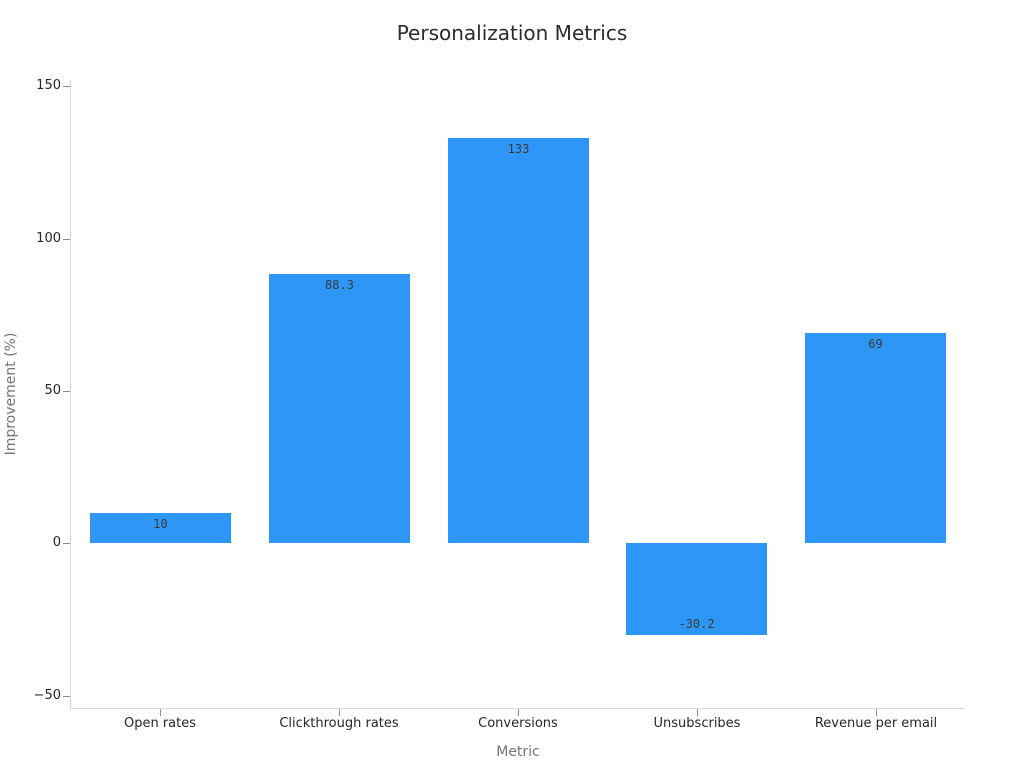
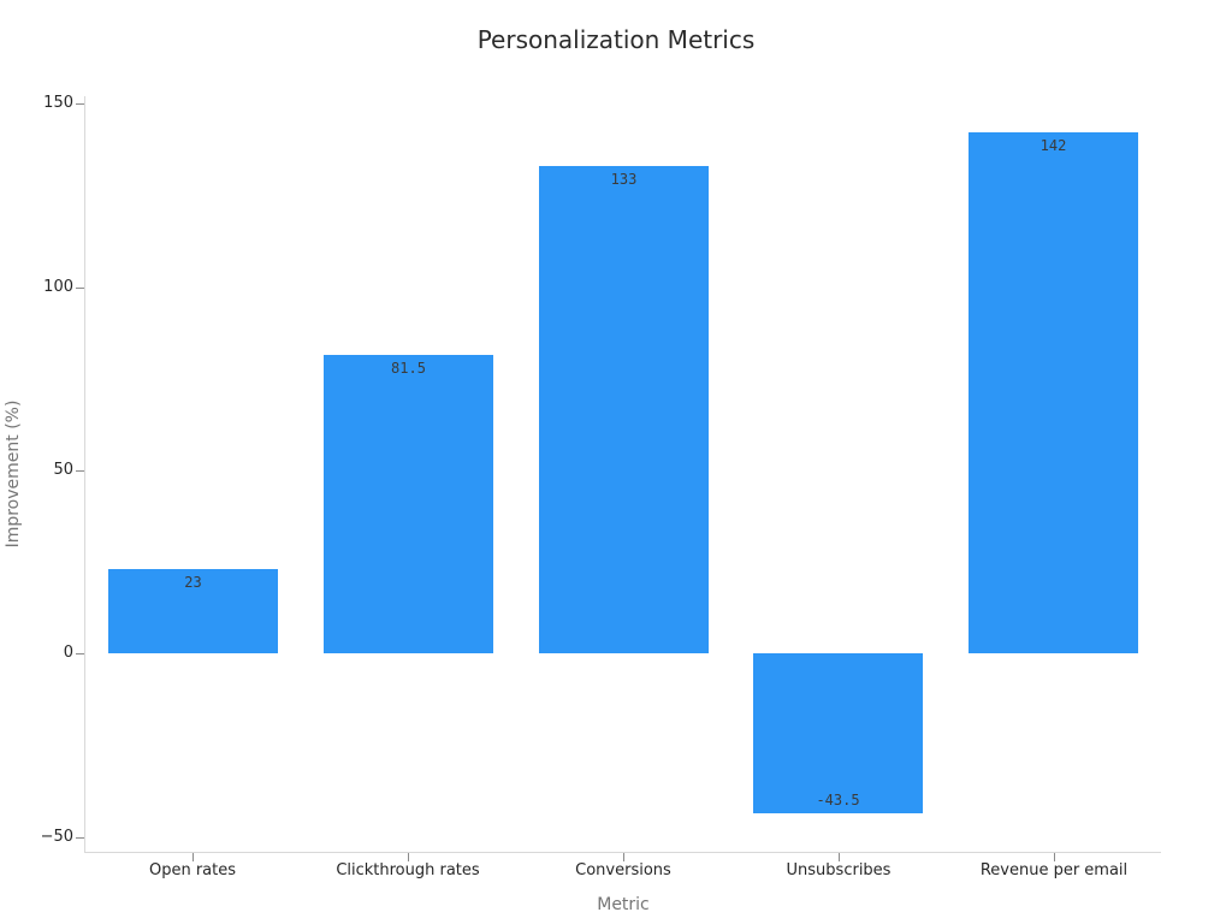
Open rates: 10 -> 23
Clickthrough rates: 88.3 -> 81.5
Unsubscribes: -30.2 -> -43.5
Revenue per email: 69 -> 142
